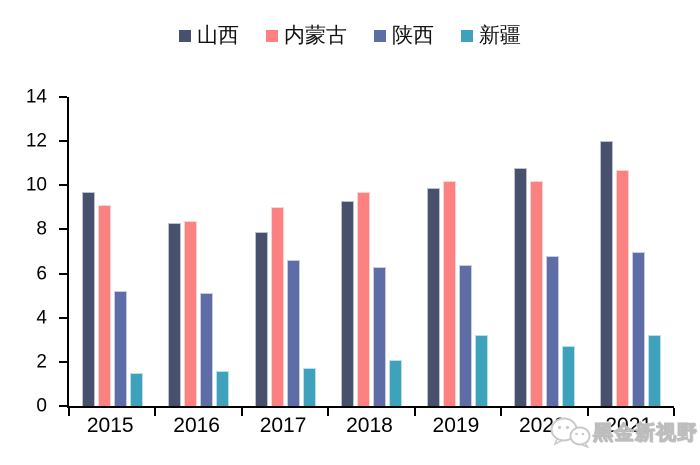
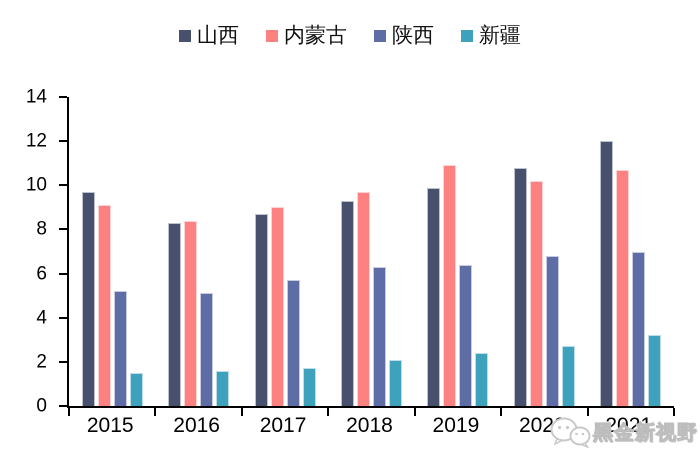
山西/2017: 7.9 -> 8.7
陕西/2017: 6.6 -> 5.7
内蒙古/2019: 10.2 -> 10.9
新疆/2019: 3.2 -> 2.4
